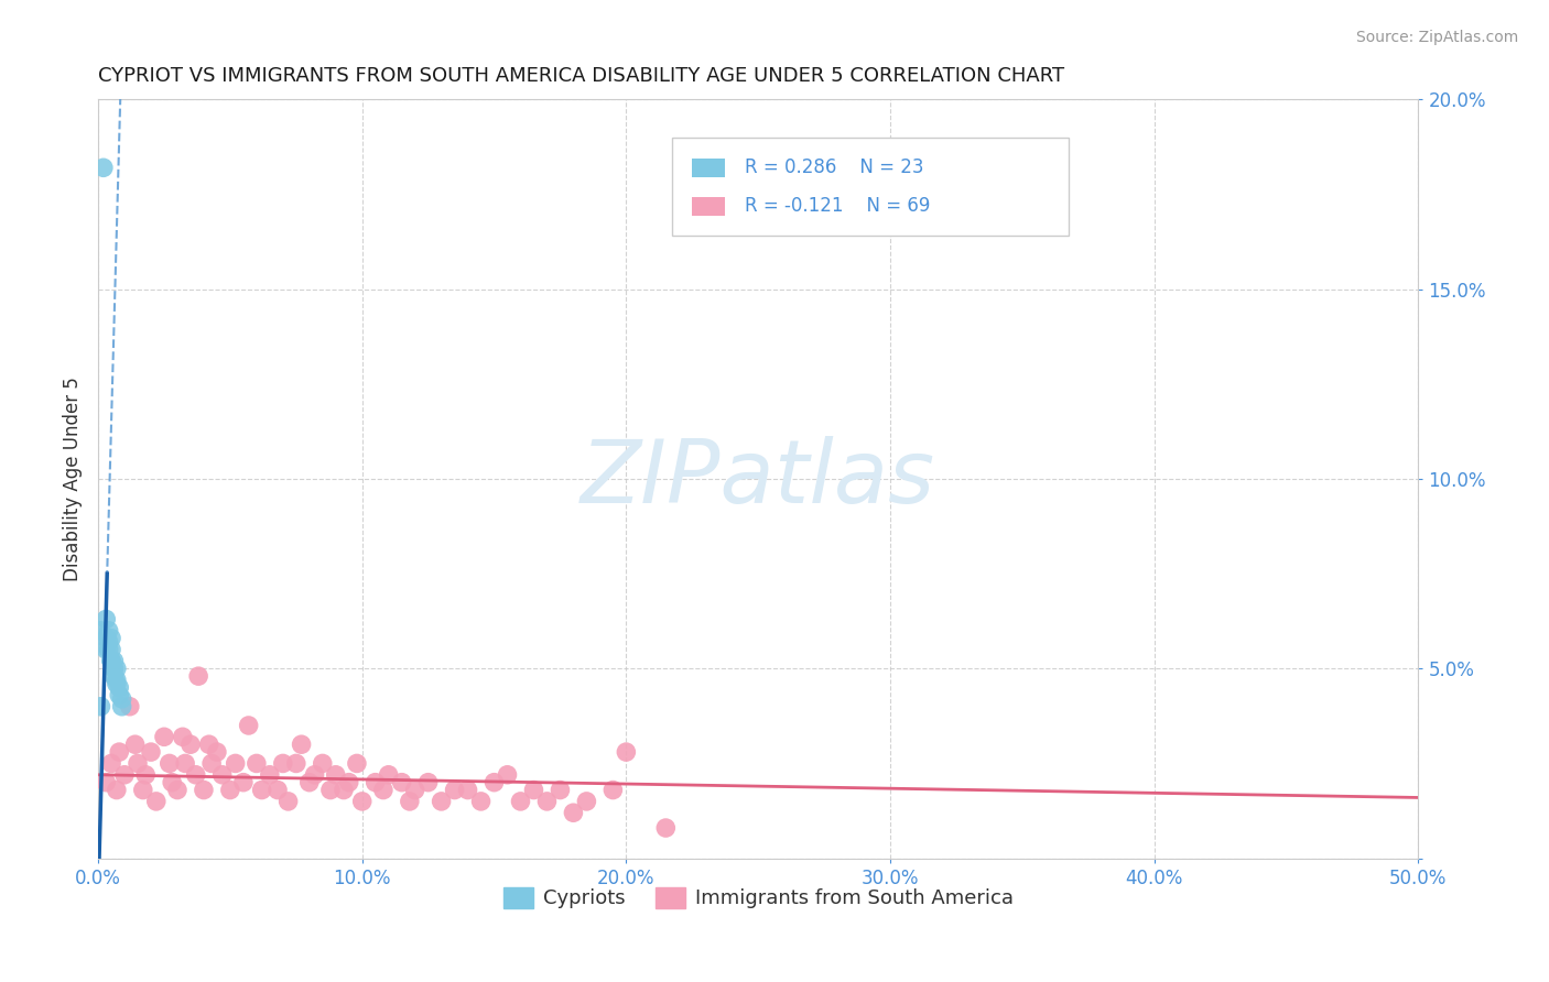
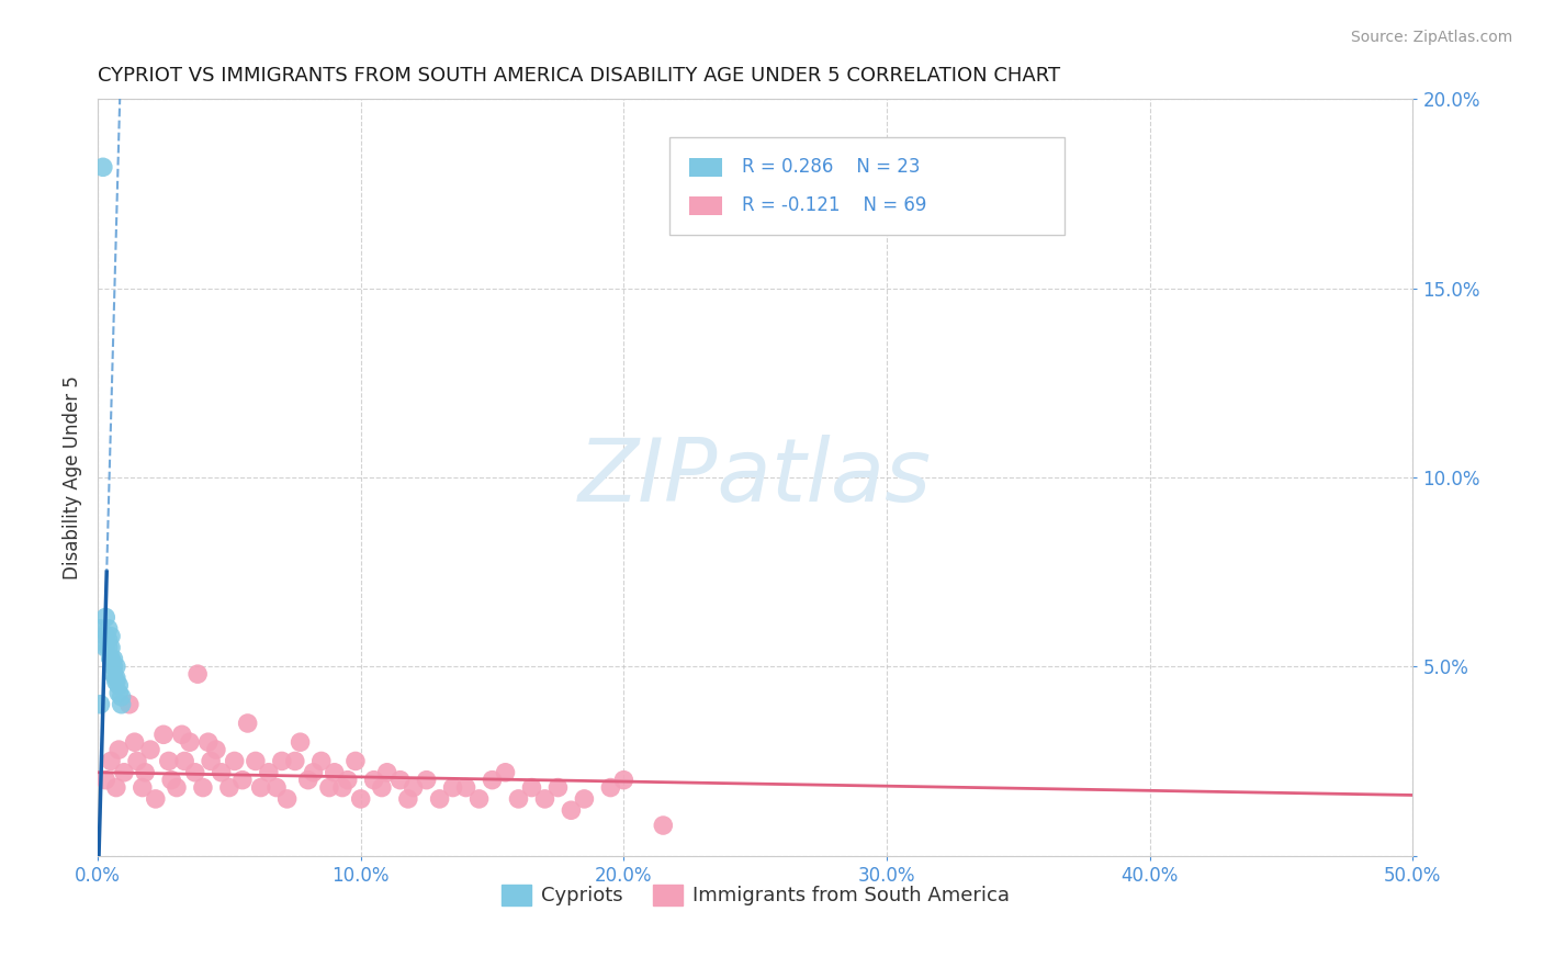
Immigrants from South America/20.0%: 2.8% -> 2.0%
